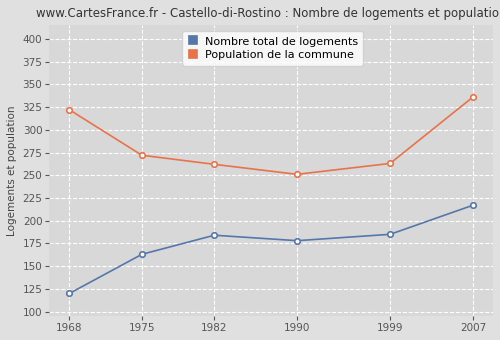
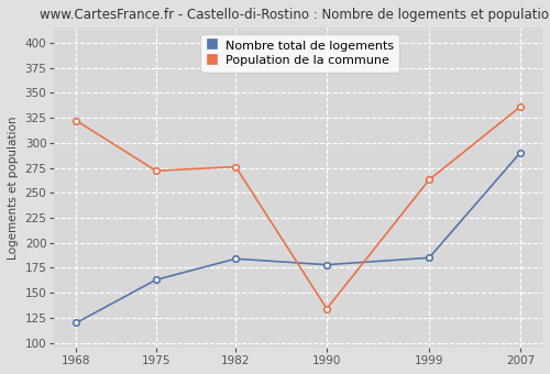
Population de la commune/1982: 262 -> 276
Population de la commune/1990: 251 -> 134
Nombre total de logements/2007: 217 -> 290
